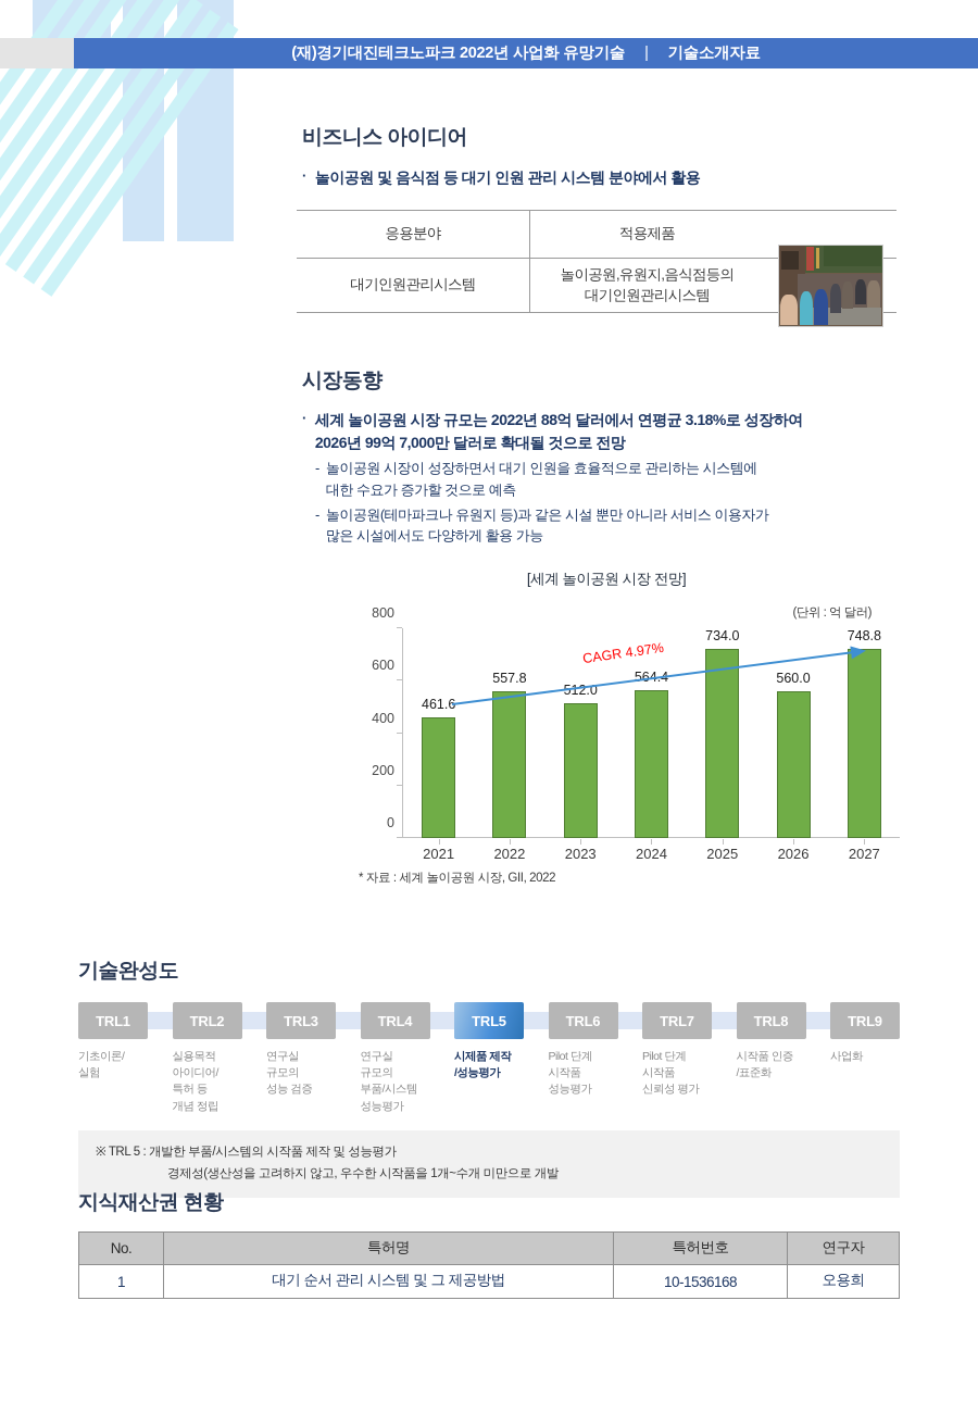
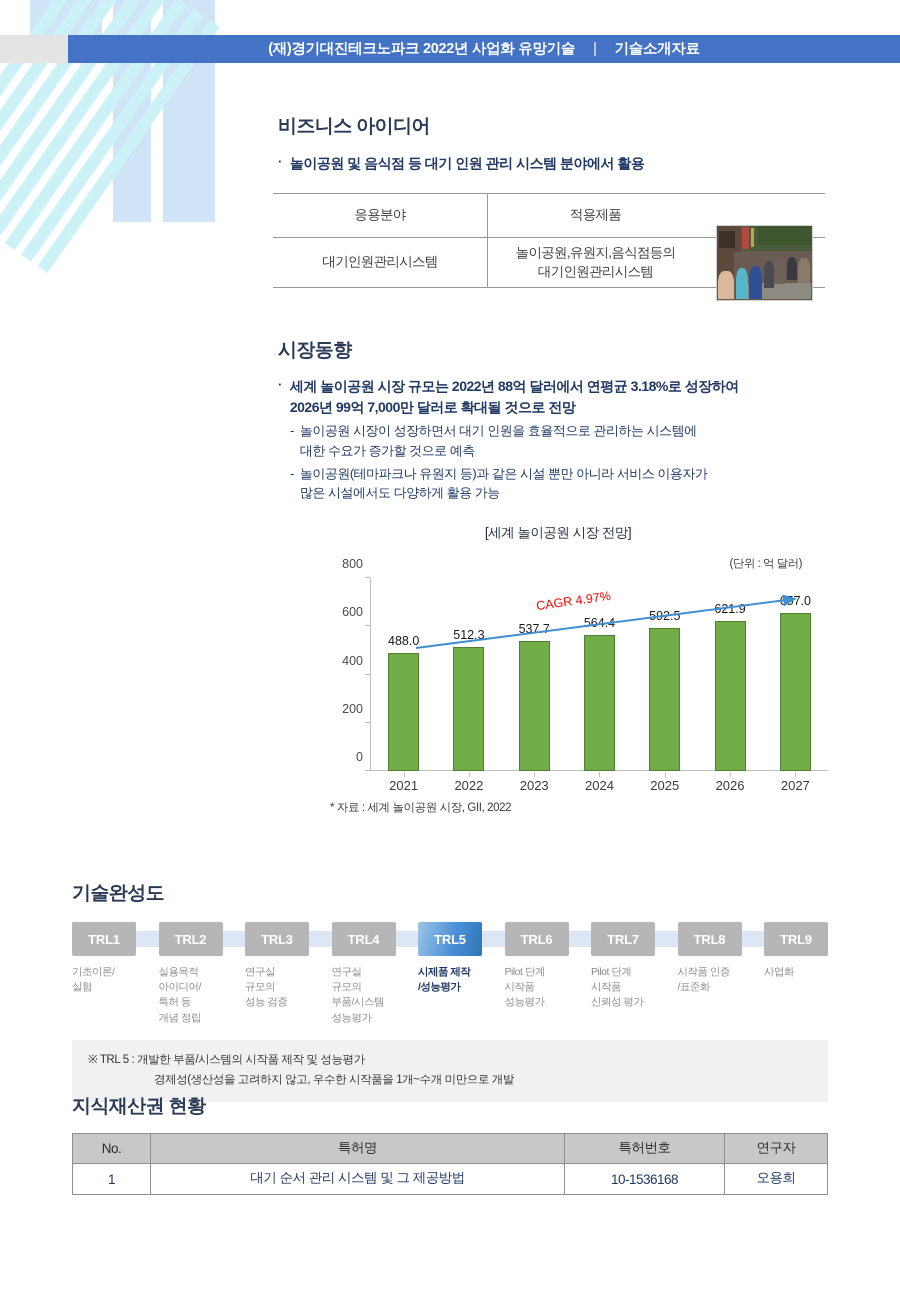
2021: 461.6 -> 488.0
2022: 557.8 -> 512.3
2023: 512.0 -> 537.7
2025: 734.0 -> 592.5
2026: 560.0 -> 621.9
2027: 748.8 -> 657.0
